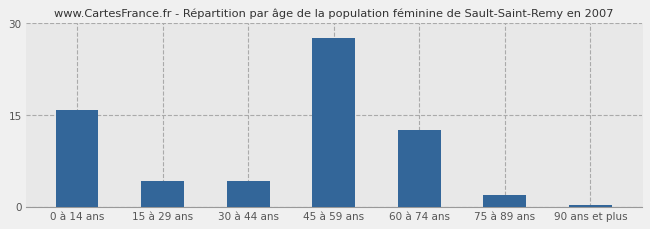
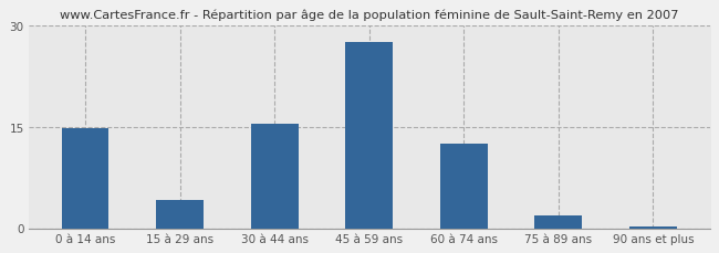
0 à 14 ans: 15.8 -> 14.7
30 à 44 ans: 4.2 -> 15.5
